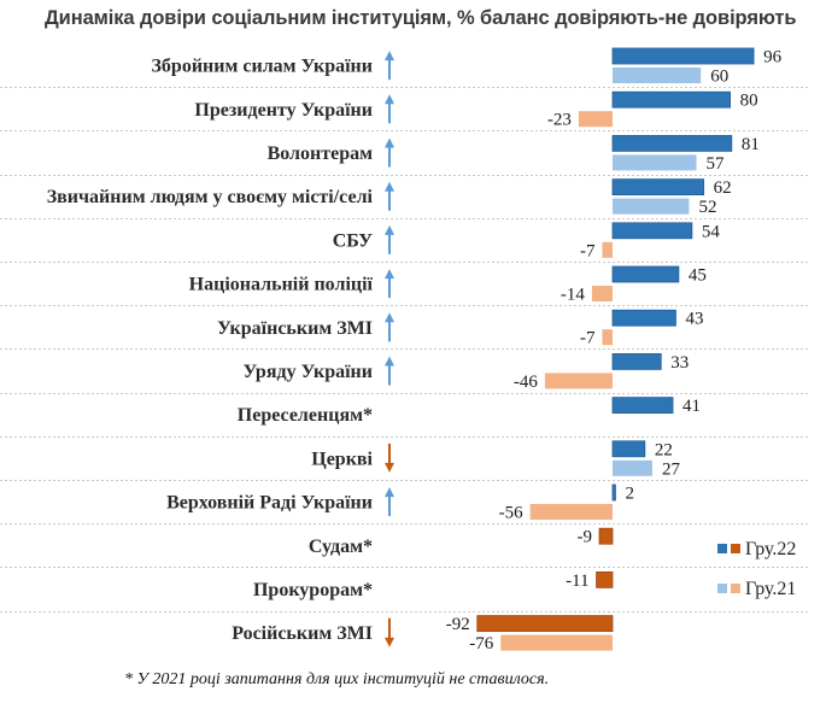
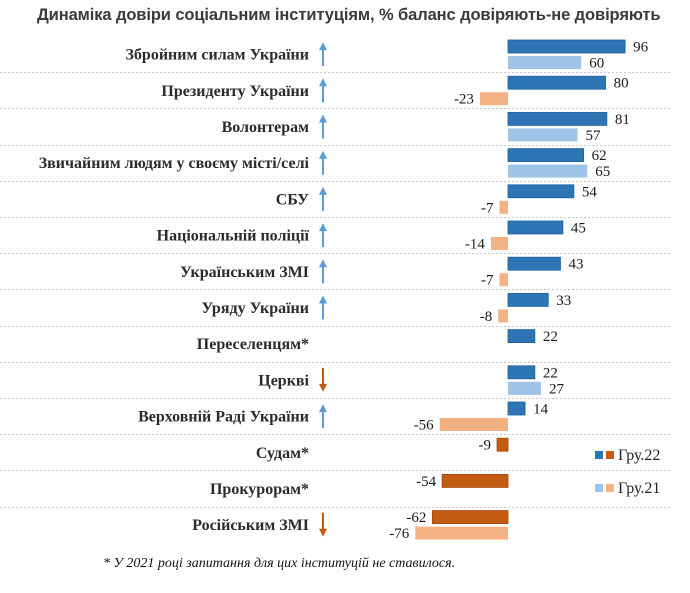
Гру.21/Звичайним людям у своєму місті/селі: 52 -> 65
Гру.21/Уряду України: -46 -> -8
Гру.22/Переселенцям*: 41 -> 22
Гру.22/Верховній Раді України: 2 -> 14
Гру.22/Прокурорам*: -11 -> -54
Гру.22/Російським ЗМІ: -92 -> -62
